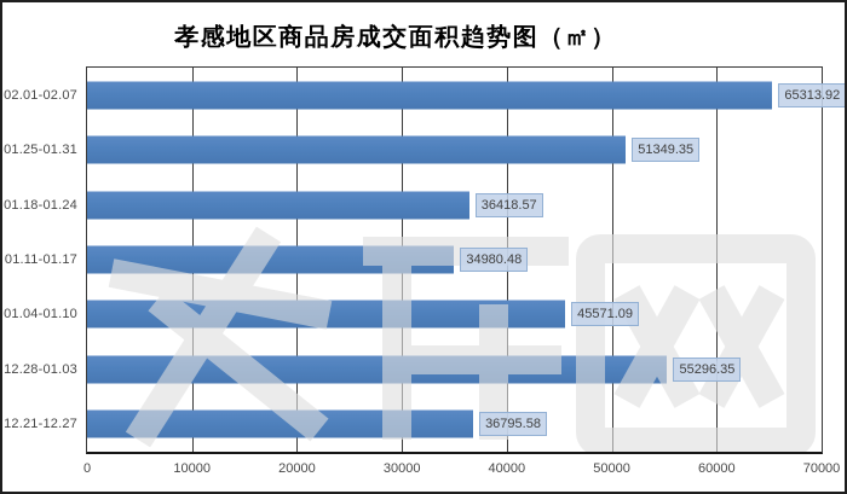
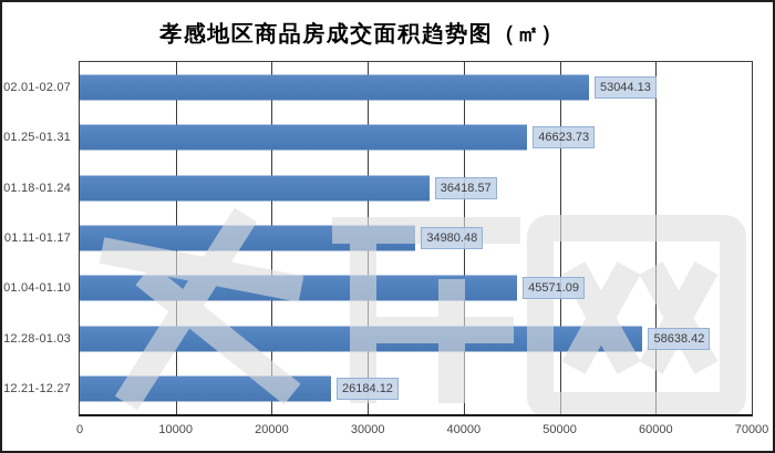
02.01-02.07: 65313.92 -> 53044.13
01.25-01.31: 51349.35 -> 46623.73
12.28-01.03: 55296.35 -> 58638.42
12.21-12.27: 36795.58 -> 26184.12
